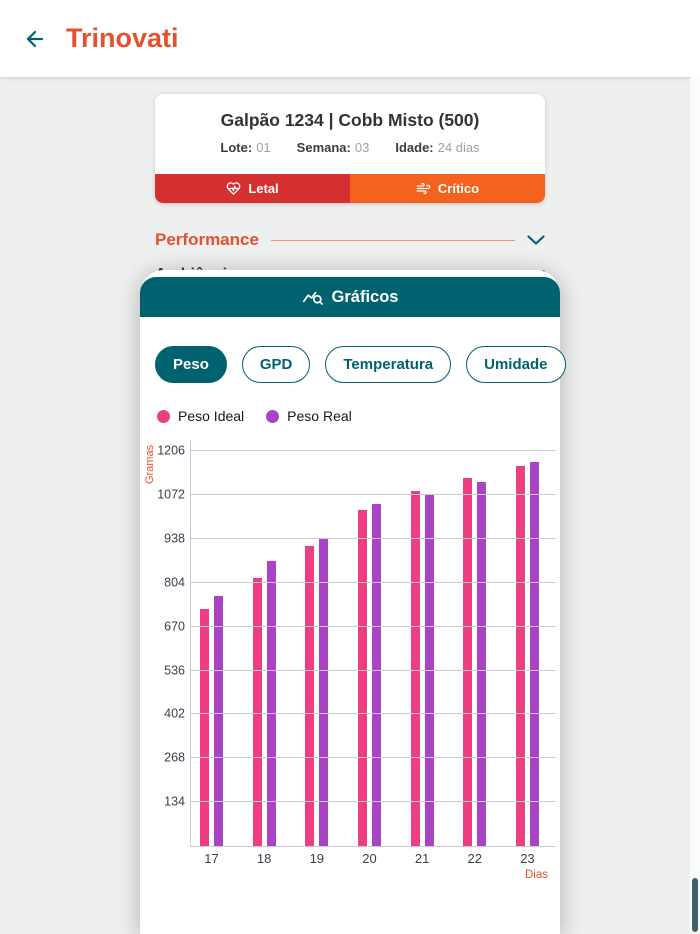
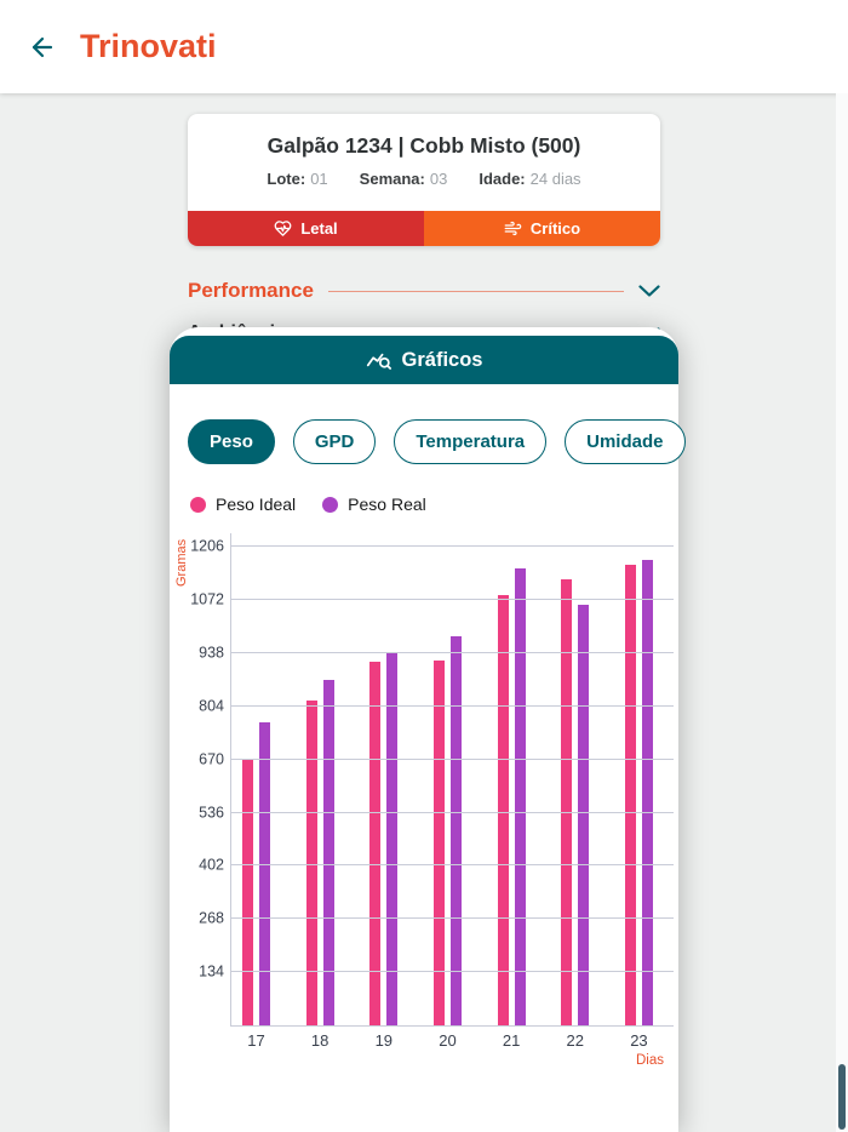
Peso Ideal/17: 720 -> 670
Peso Ideal/20: 1020 -> 920
Peso Real/20: 1040 -> 980
Peso Real/21: 1070 -> 1150
Peso Real/22: 1110 -> 1060
